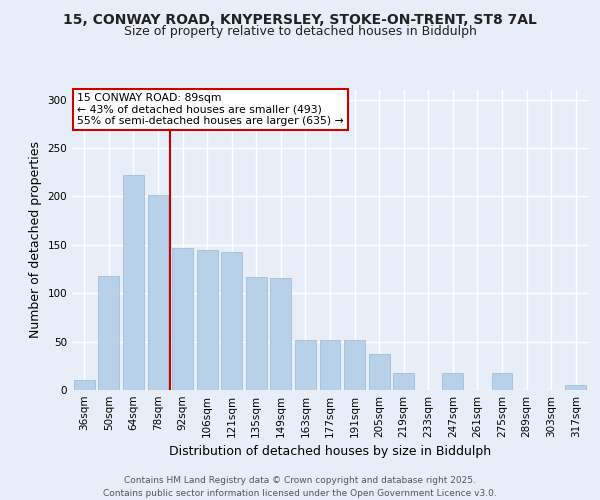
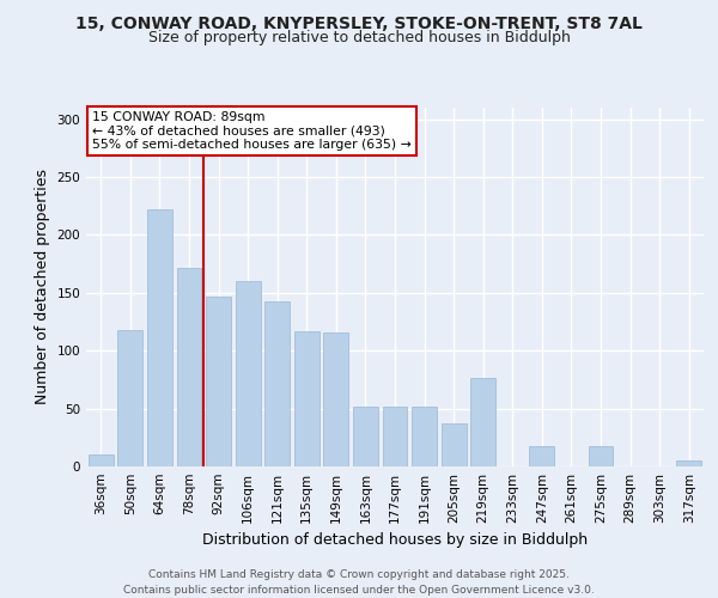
78sqm: 201 -> 172
106sqm: 145 -> 160
219sqm: 18 -> 76
